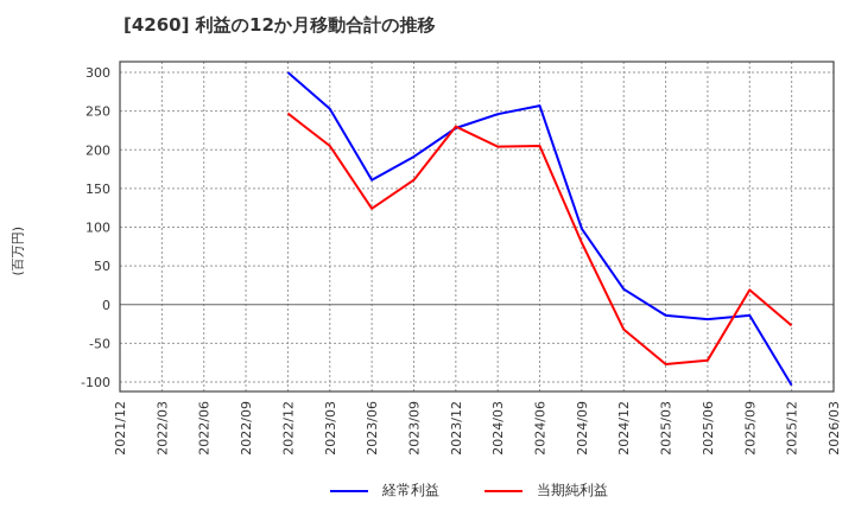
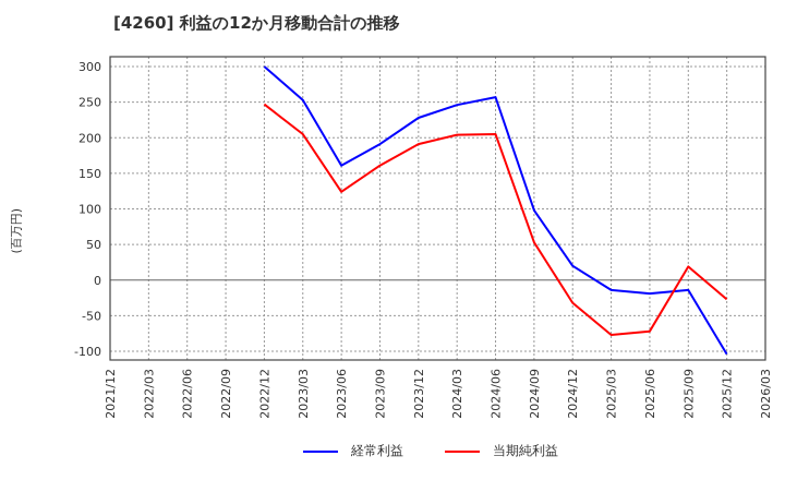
当期純利益/2023/12: 230 -> 190
当期純利益/2024/09: 80 -> 50
